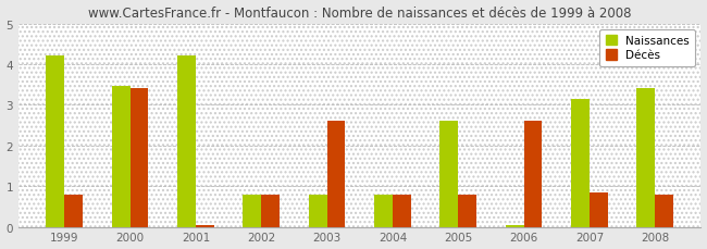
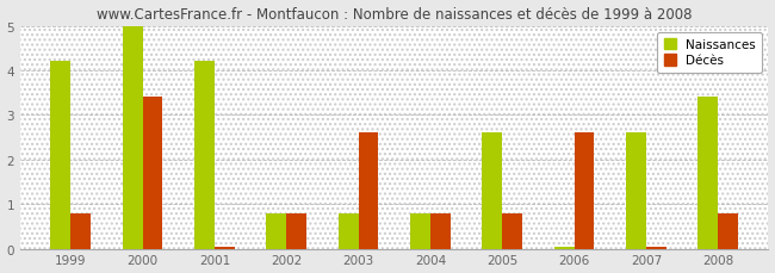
Naissances/2000: 3.45 -> 5.00
Naissances/2007: 3.15 -> 2.60
Décès/2007: 0.85 -> 0.04
